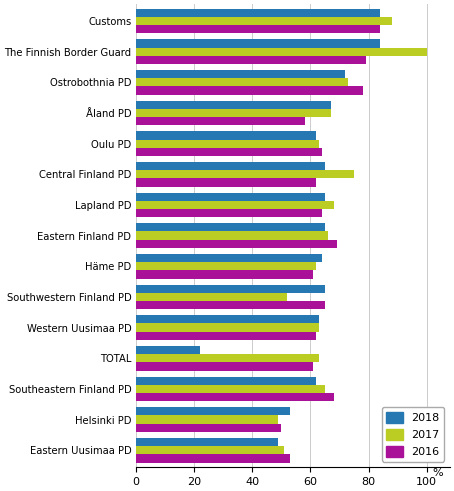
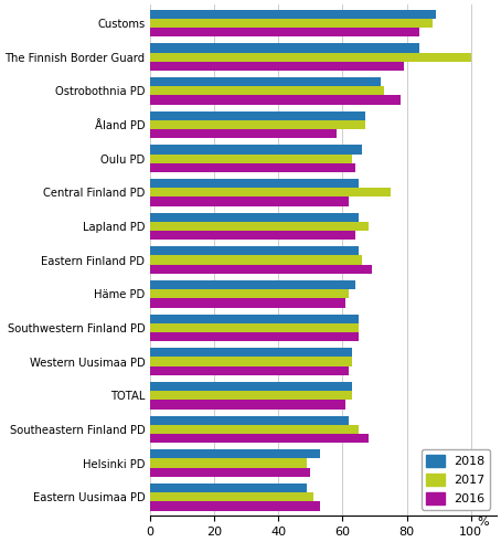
2018/Customs: 84 -> 89
2018/Oulu PD: 62 -> 66
2017/Southwestern Finland PD: 52 -> 65
2018/TOTAL: 22 -> 63
